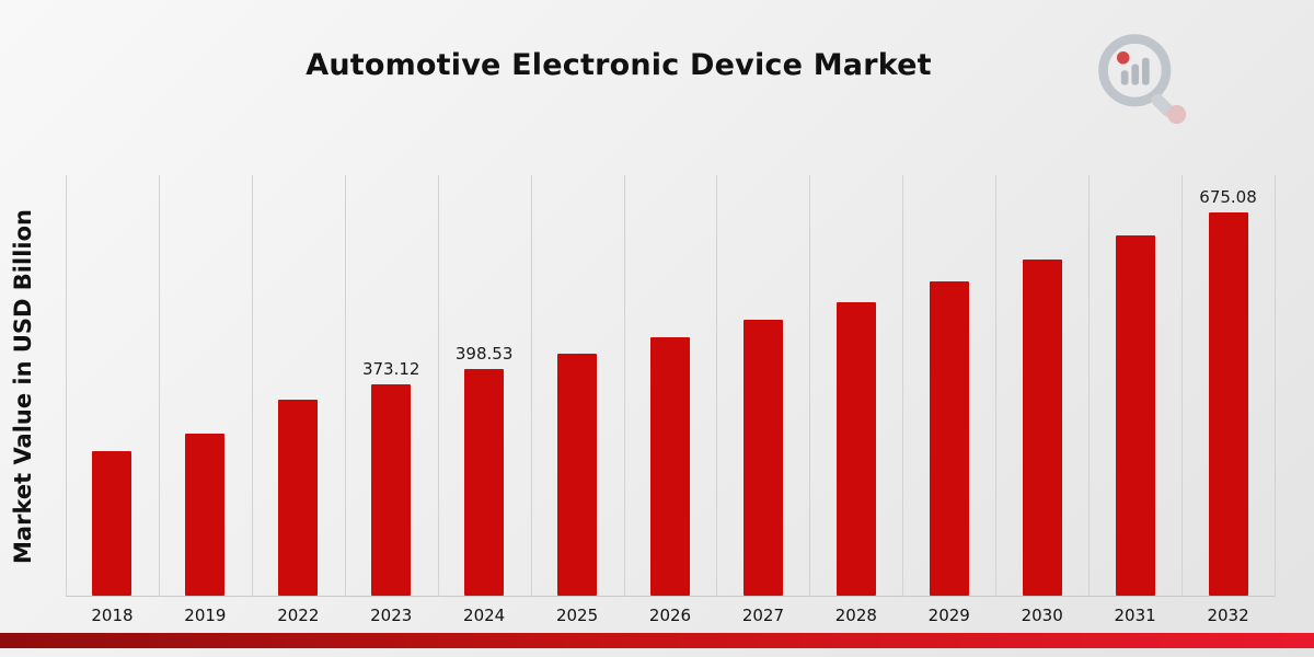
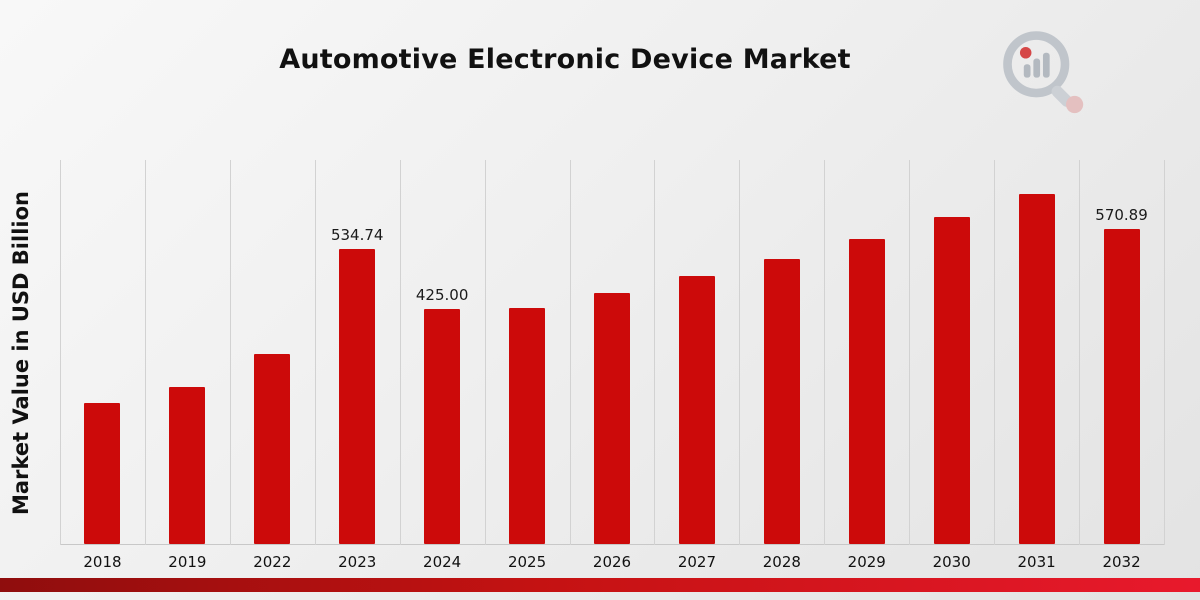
2023: 373.12 -> 534.74
2024: 398.53 -> 425.00
2032: 675.08 -> 570.89
